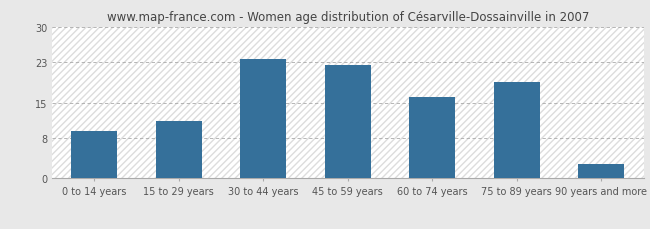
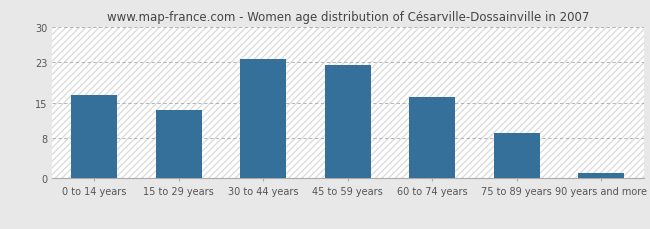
0 to 14 years: 9.4 -> 16.5
15 to 29 years: 11.4 -> 13.5
75 to 89 years: 19.0 -> 9.0
90 years and more: 2.8 -> 1.0
